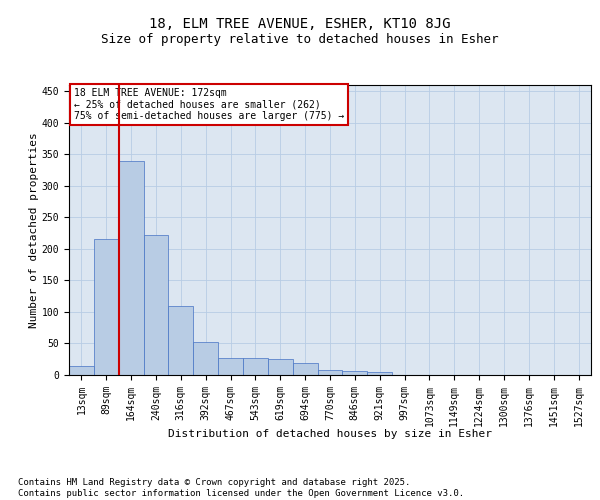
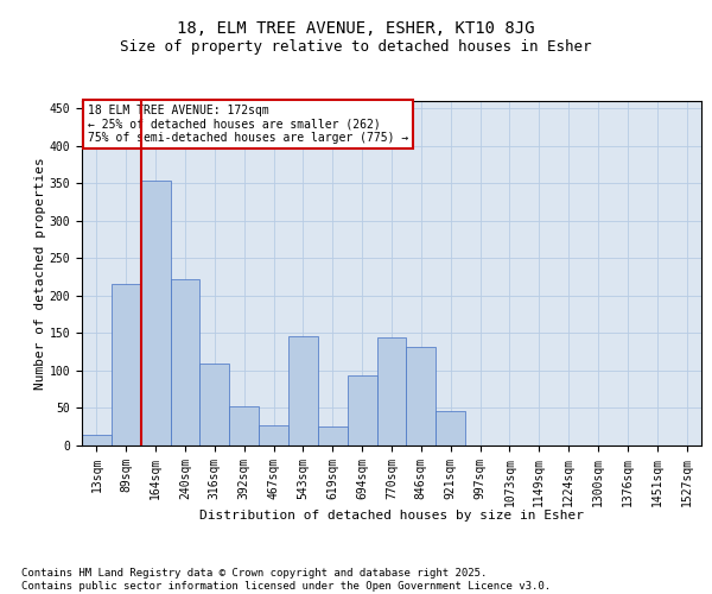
164sqm: 340 -> 354
543sqm: 27 -> 146
694sqm: 19 -> 94
770sqm: 8 -> 144
846sqm: 6 -> 132
921sqm: 4 -> 46
